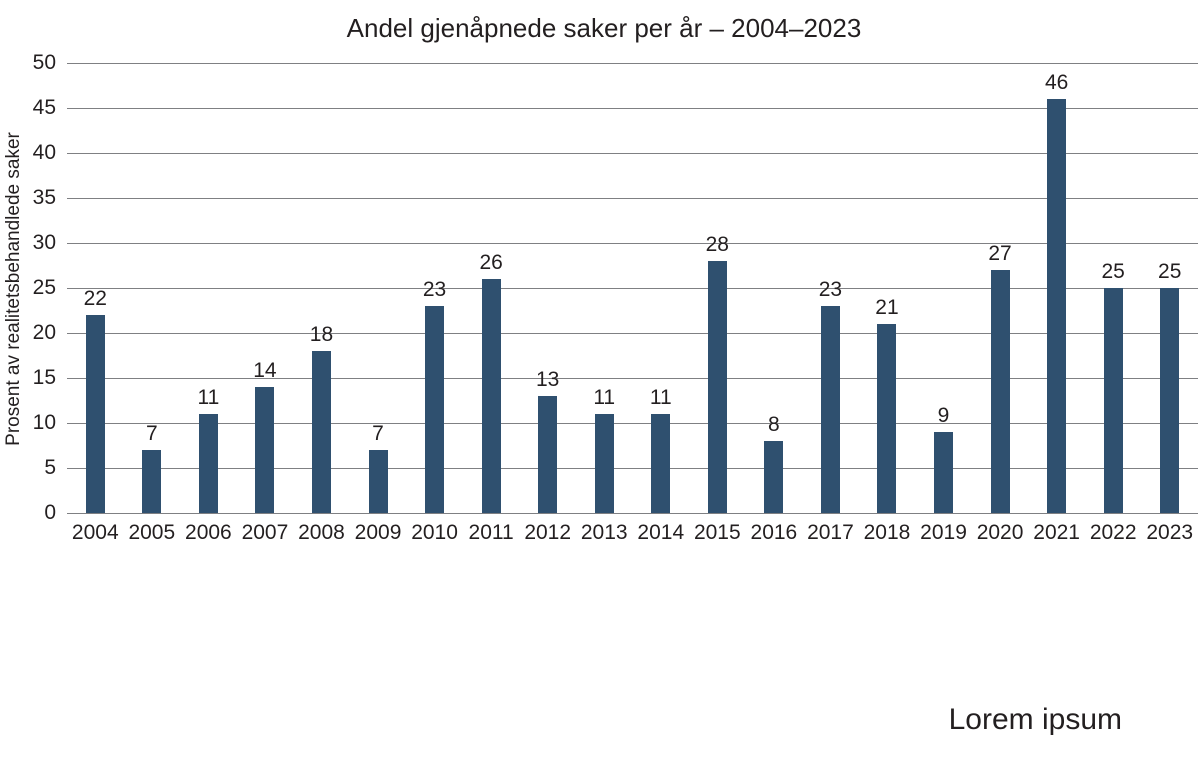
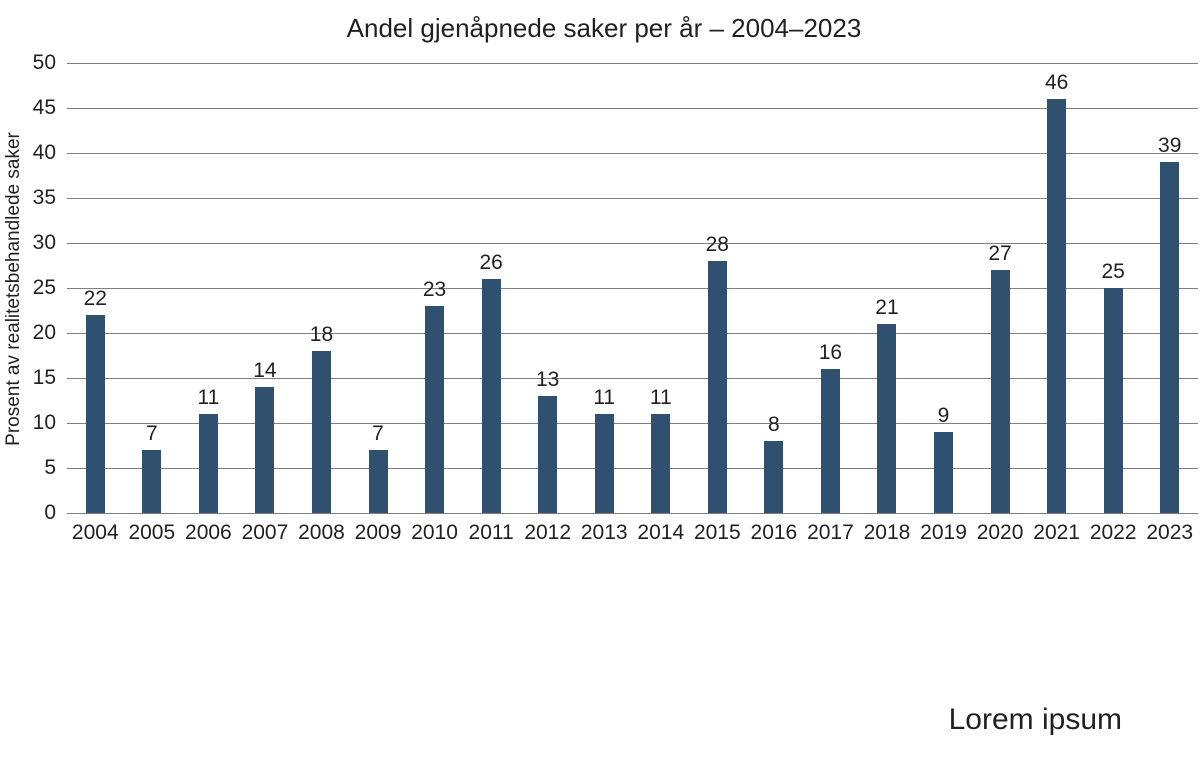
2017: 23 -> 16
2023: 25 -> 39
